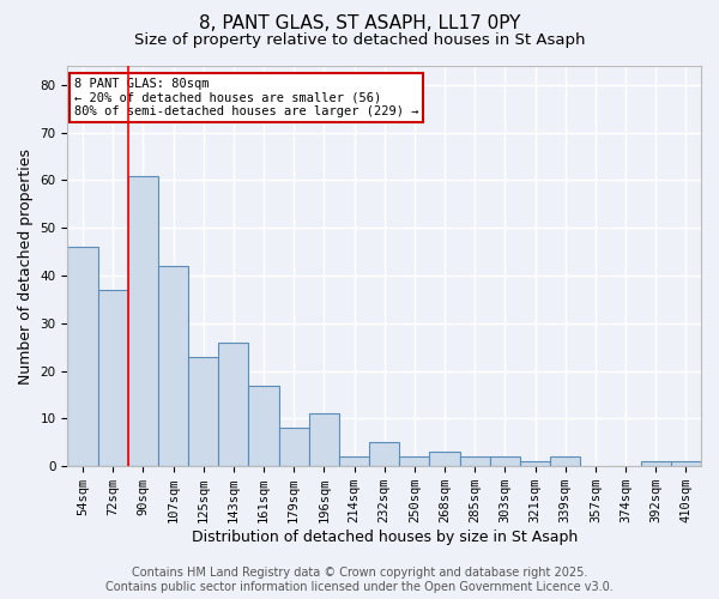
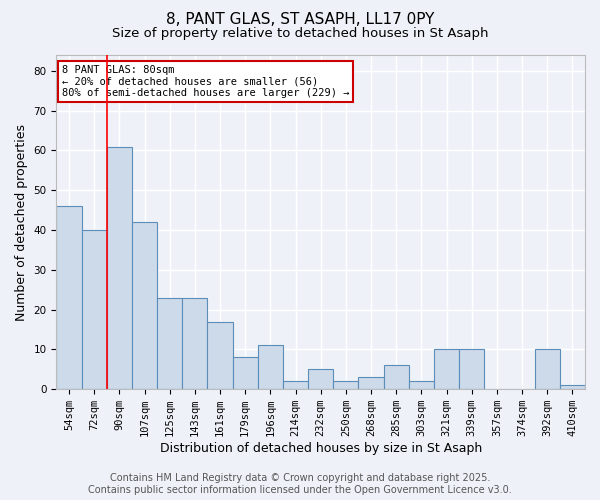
72sqm: 37 -> 40
143sqm: 26 -> 23
285sqm: 2 -> 6
321sqm: 1 -> 10
339sqm: 2 -> 10
392sqm: 1 -> 10
